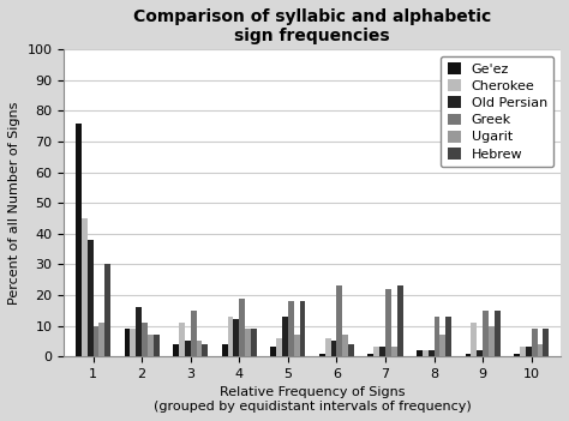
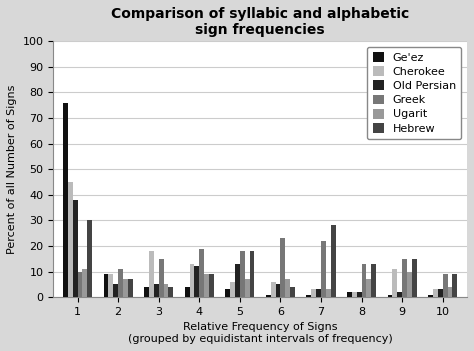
Old Persian/2: 16 -> 5
Cherokee/3: 11 -> 18
Hebrew/7: 23 -> 28
